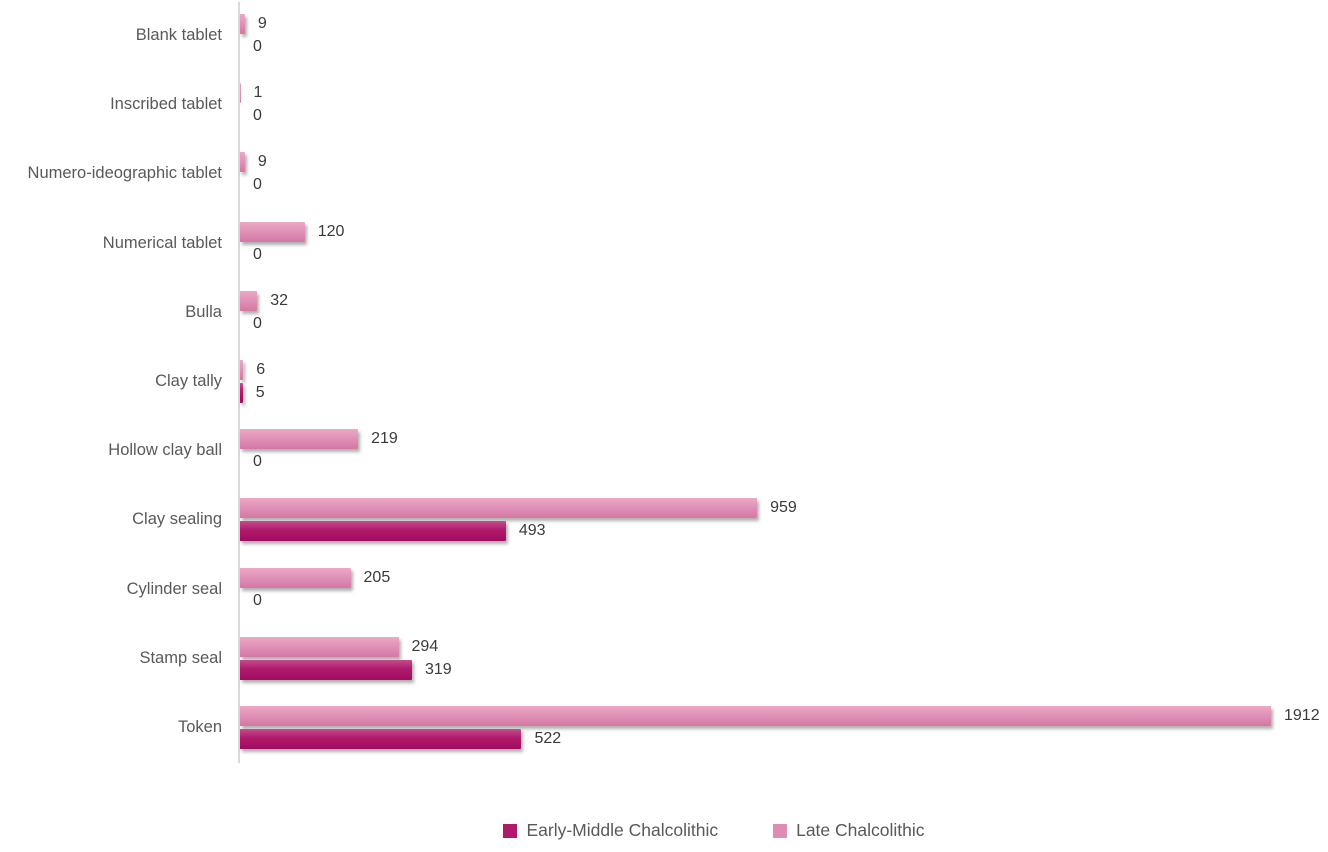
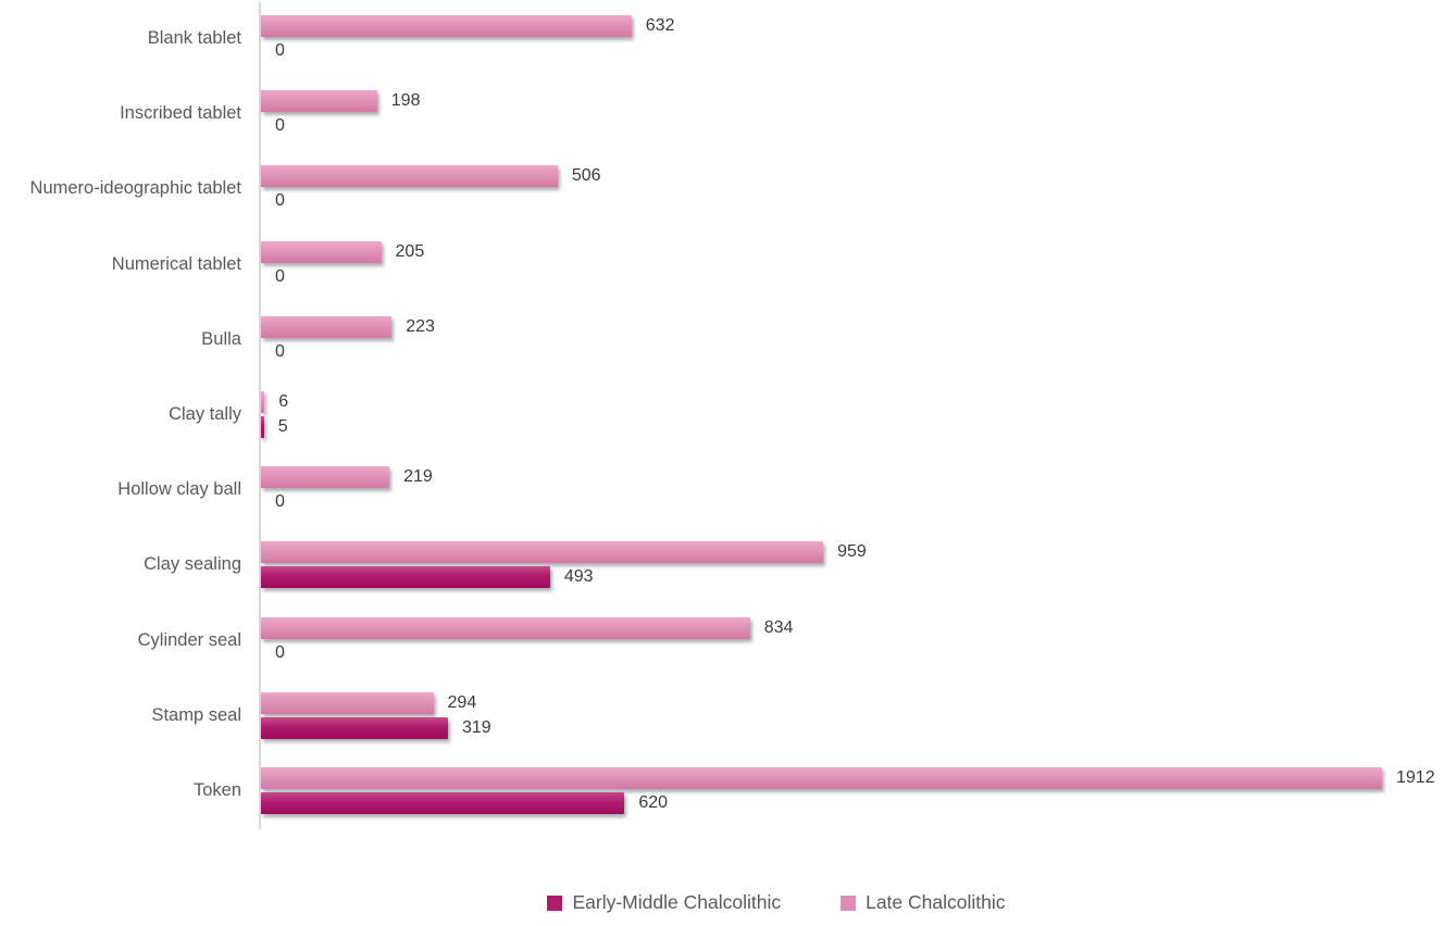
Late Chalcolithic/Blank tablet: 9 -> 632
Late Chalcolithic/Inscribed tablet: 1 -> 198
Late Chalcolithic/Numero-ideographic tablet: 9 -> 506
Late Chalcolithic/Numerical tablet: 120 -> 205
Late Chalcolithic/Bulla: 32 -> 223
Late Chalcolithic/Cylinder seal: 205 -> 834
Early-Middle Chalcolithic/Token: 522 -> 620
